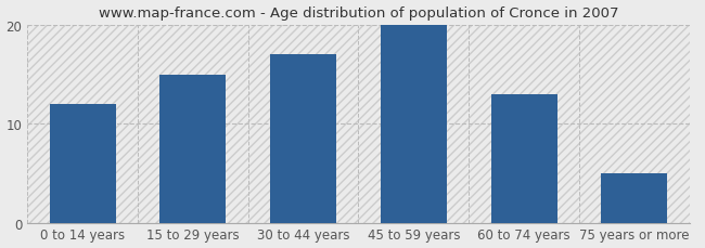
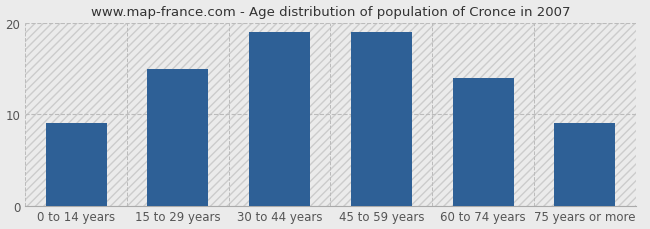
0 to 14 years: 12 -> 9
30 to 44 years: 17 -> 19
45 to 59 years: 20 -> 19
60 to 74 years: 13 -> 14
75 years or more: 5 -> 9
